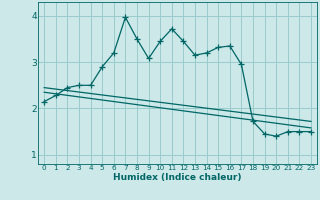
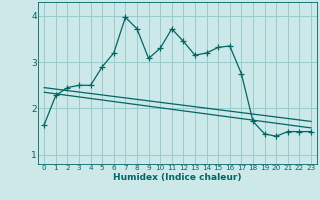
0: 2.15 -> 1.65
8: 3.50 -> 3.72
10: 3.45 -> 3.30
17: 2.95 -> 2.75
